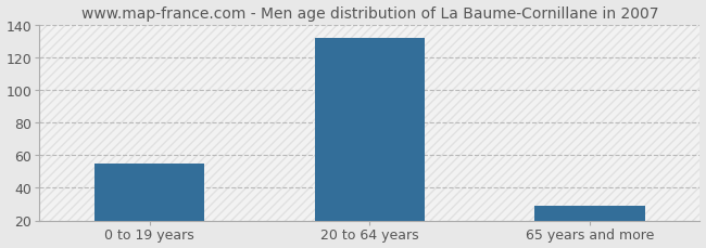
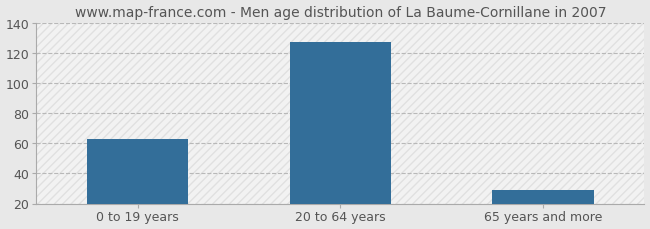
0 to 19 years: 55 -> 63
20 to 64 years: 132 -> 127
